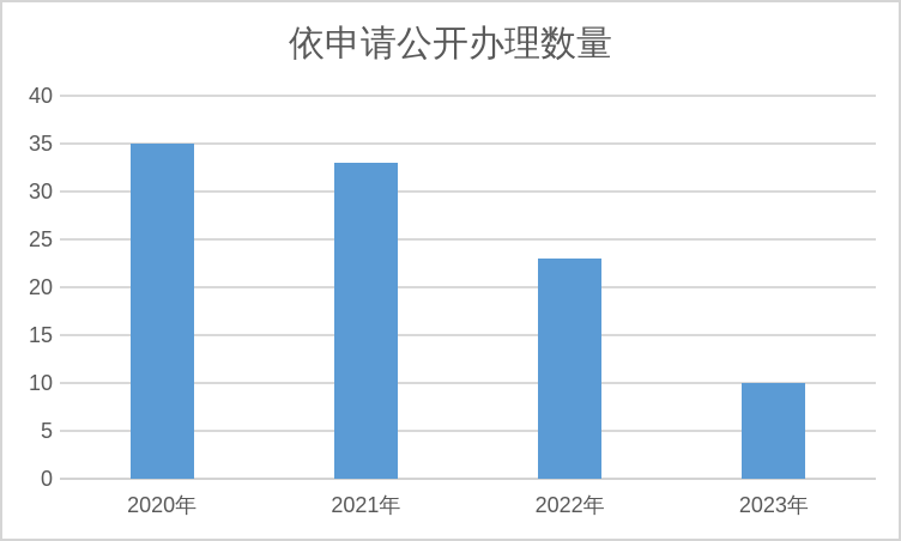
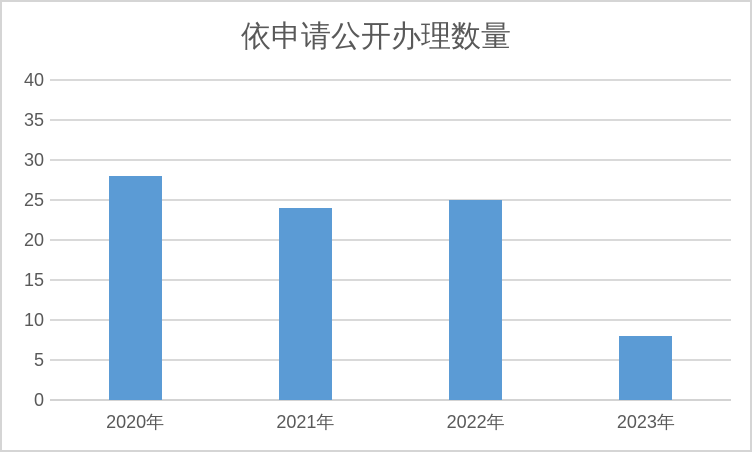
2020年: 35 -> 28
2021年: 33 -> 24
2022年: 23 -> 25
2023年: 10 -> 8
